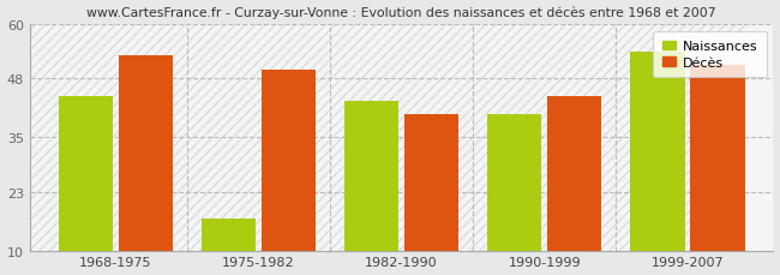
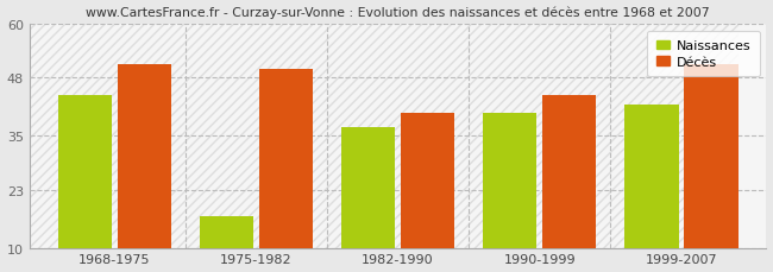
Décès/1968-1975: 53 -> 51
Naissances/1982-1990: 43 -> 37
Naissances/1999-2007: 54 -> 42
